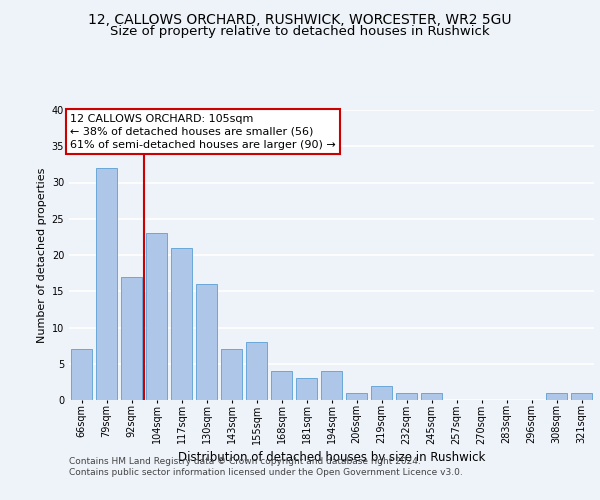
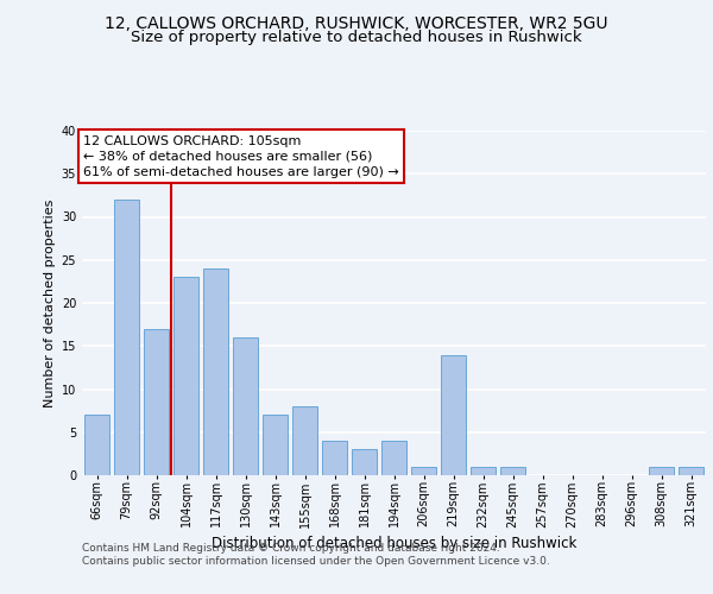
117sqm: 21 -> 24
219sqm: 2 -> 14
